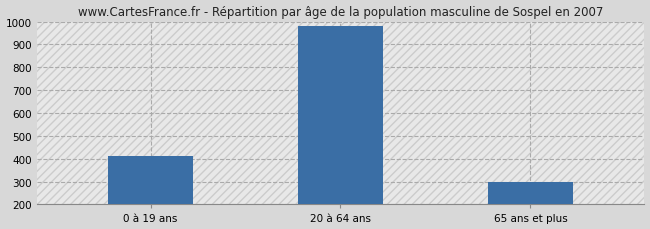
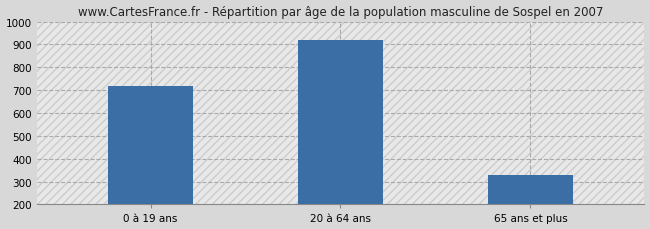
0 à 19 ans: 410 -> 720
20 à 64 ans: 980 -> 920
65 ans et plus: 300 -> 330
